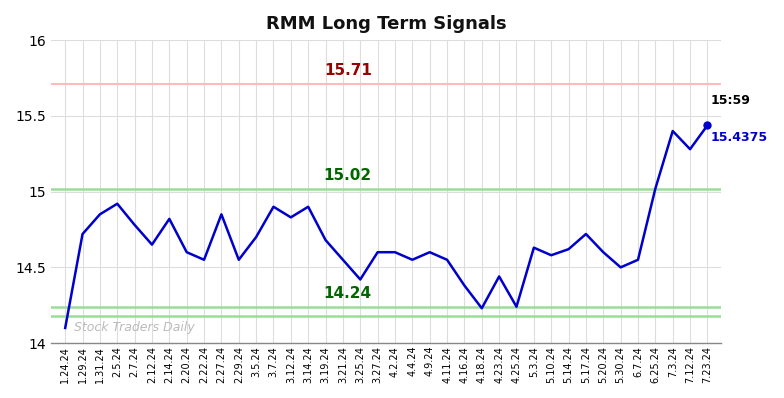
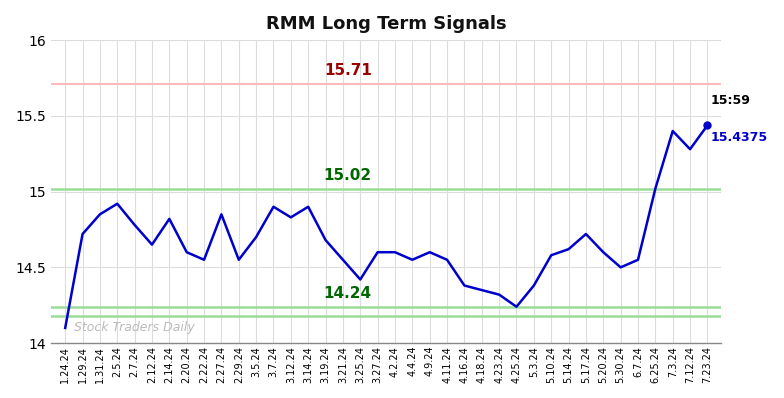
4.18.24: 14.23 -> 14.35
4.23.24: 14.44 -> 14.32
5.3.24: 14.63 -> 14.38
